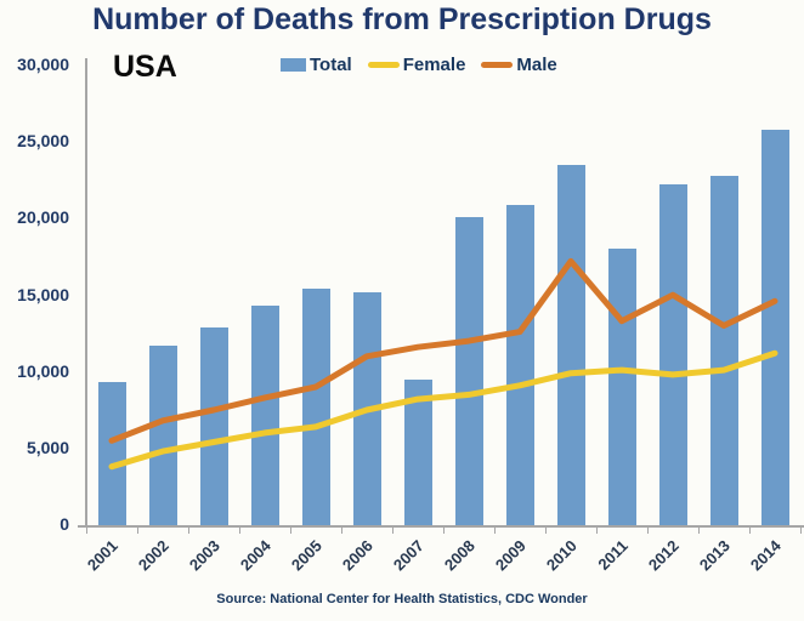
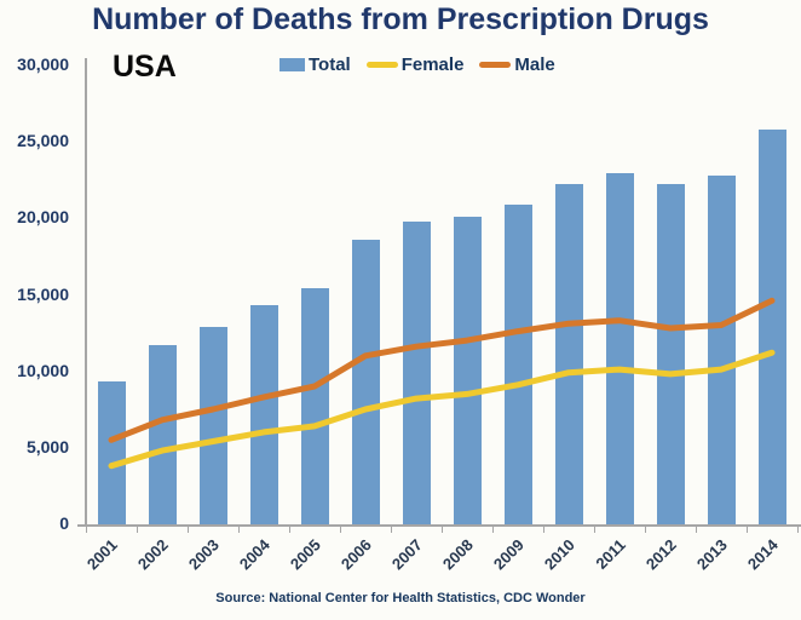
Total/2006: 15300 -> 18700
Total/2007: 9600 -> 19900
Total/2010: 23600 -> 22300
Male/2010: 17300 -> 13200
Total/2011: 18100 -> 23000
Male/2012: 15100 -> 12900
